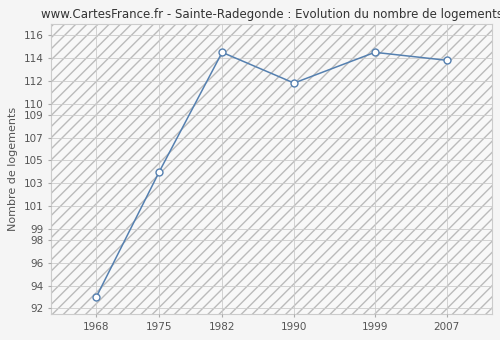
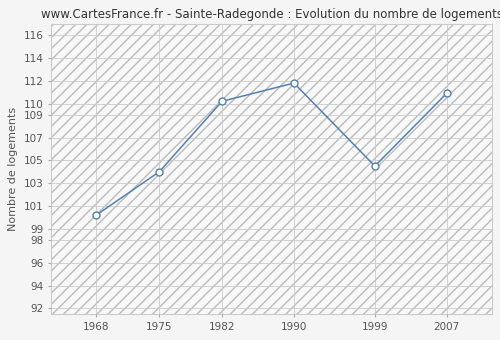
1968: 93.0 -> 100.2
1982: 114.5 -> 110.2
1999: 114.5 -> 104.5
2007: 113.8 -> 110.9
